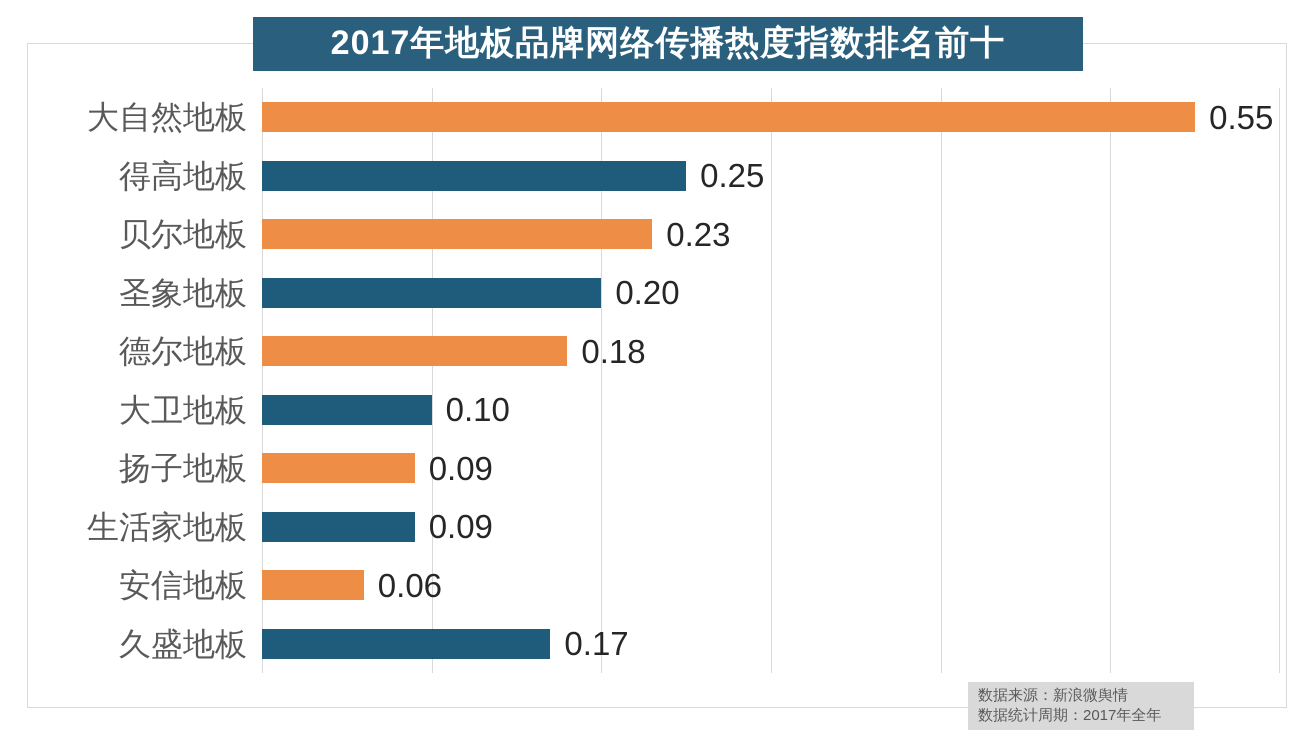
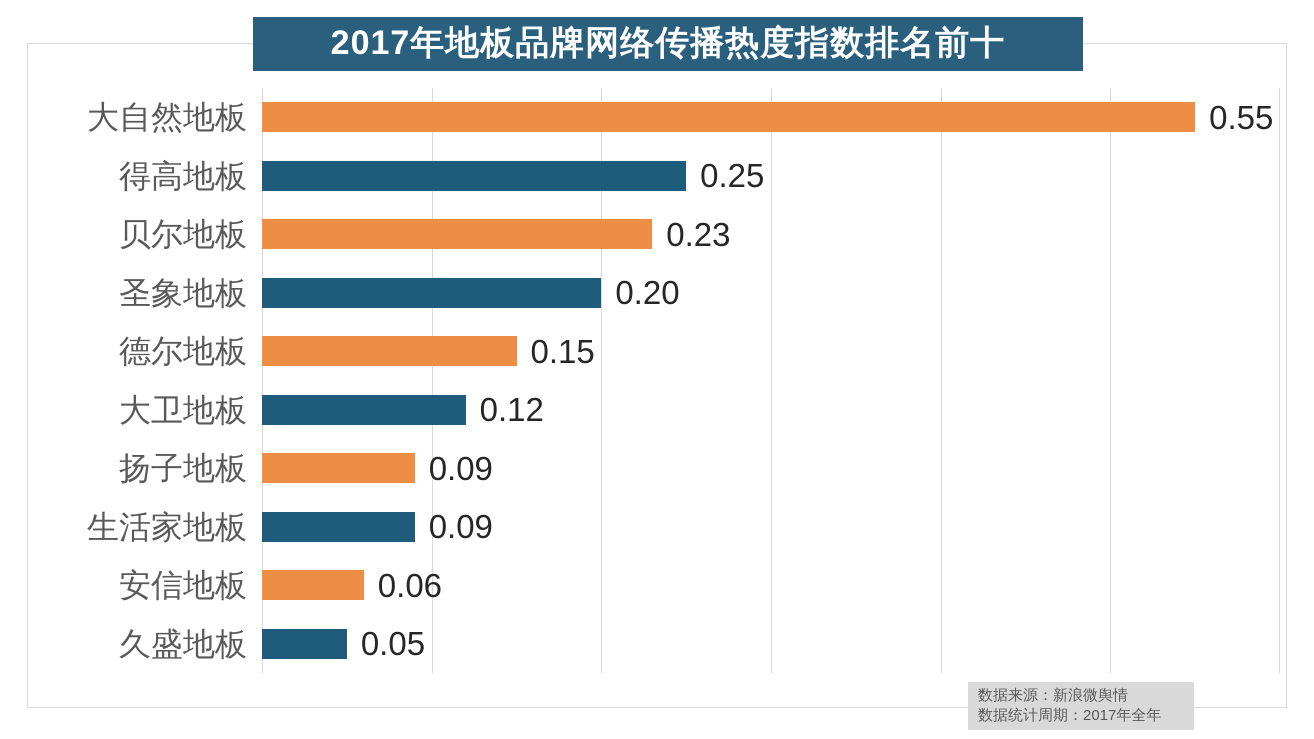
德尔地板: 0.18 -> 0.15
大卫地板: 0.10 -> 0.12
久盛地板: 0.17 -> 0.05
